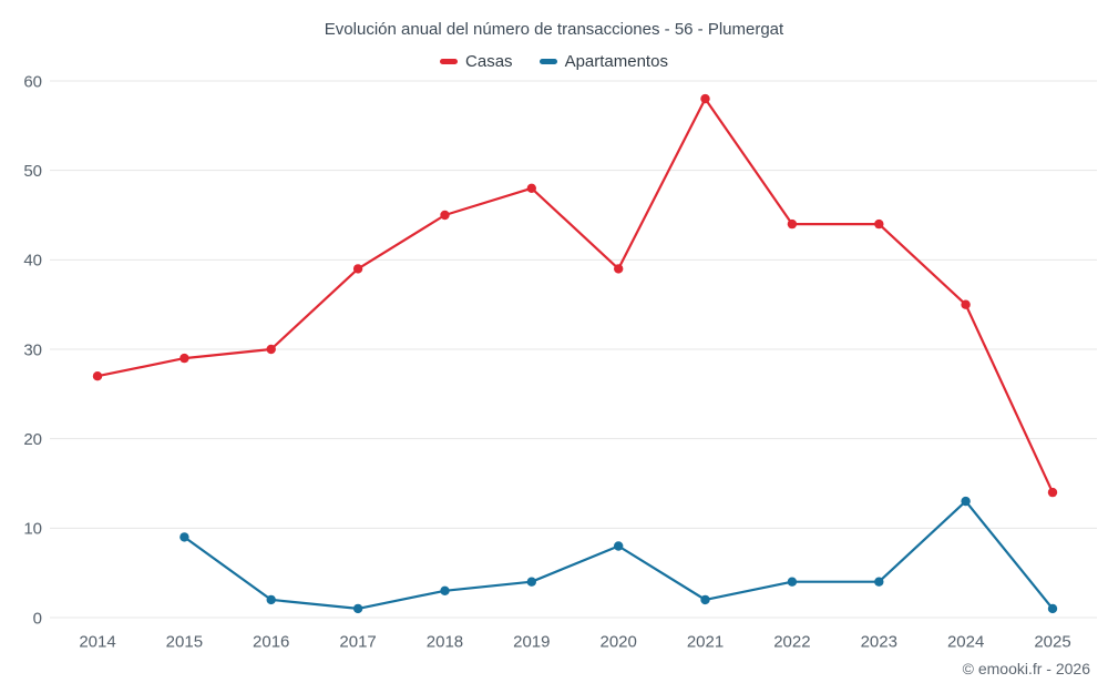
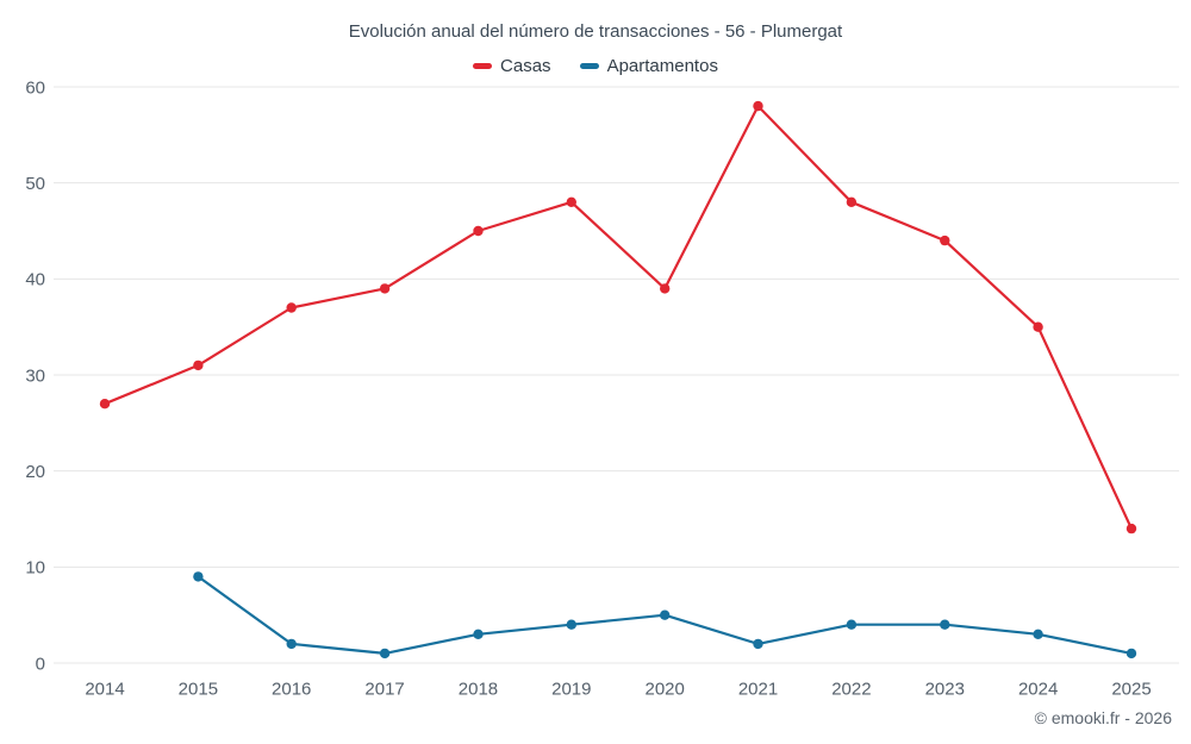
Casas/2015: 29 -> 31
Casas/2016: 30 -> 37
Apartamentos/2020: 8 -> 5
Casas/2022: 44 -> 48
Apartamentos/2024: 13 -> 3
